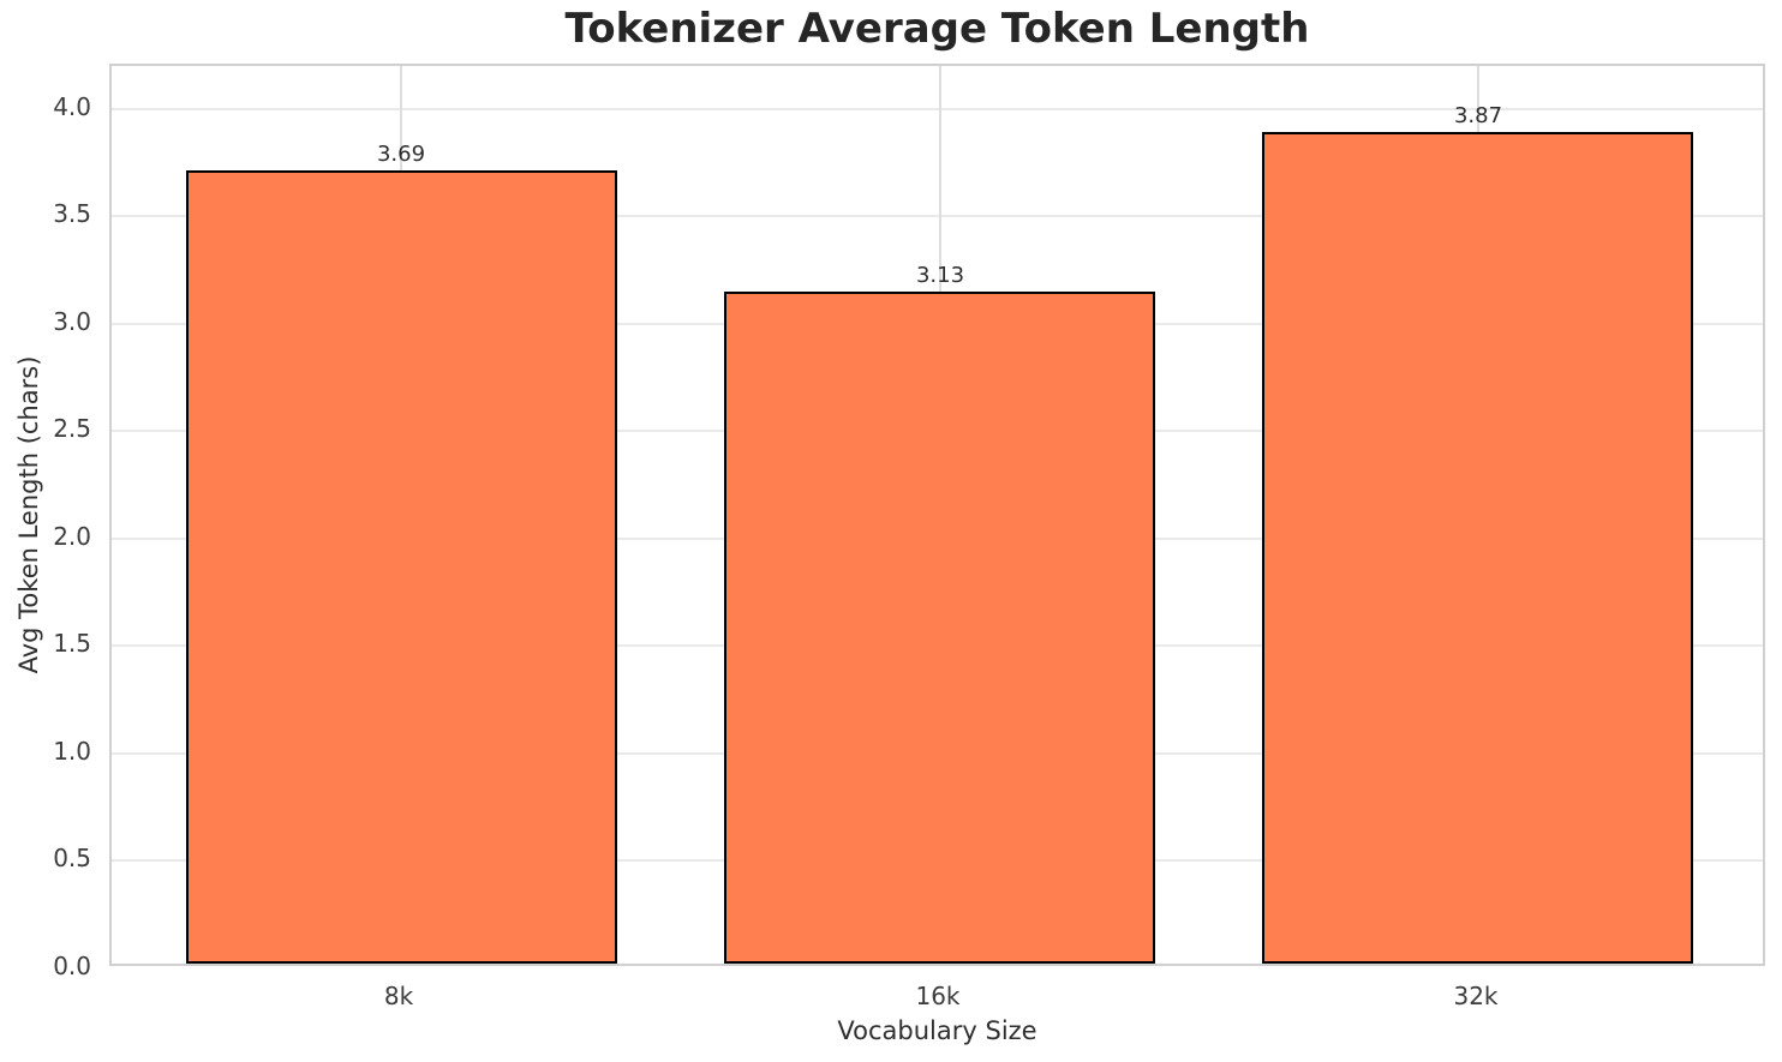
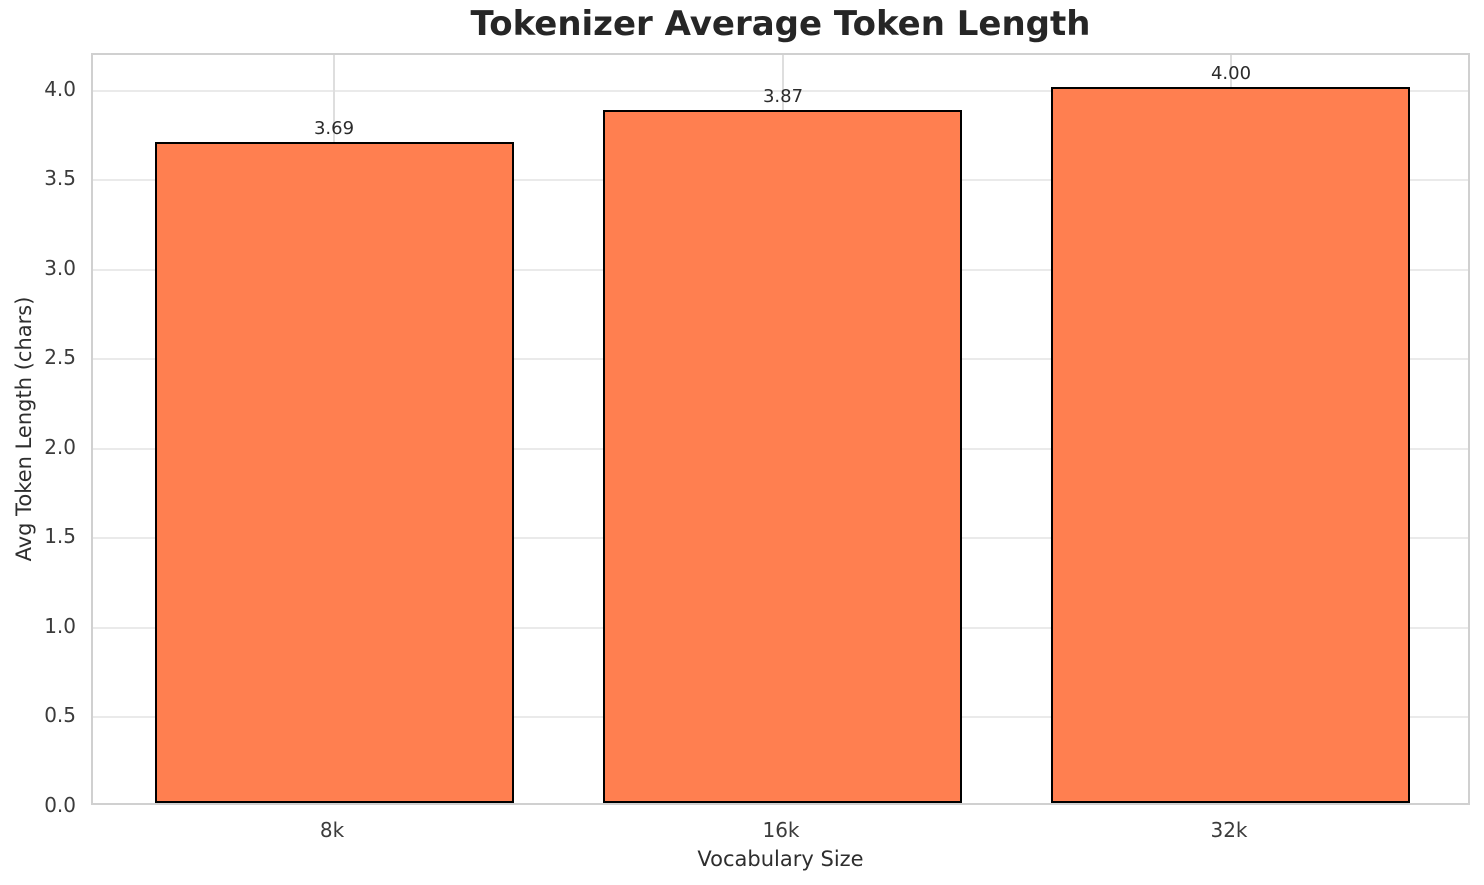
16k: 3.13 -> 3.87
32k: 3.87 -> 4.00
